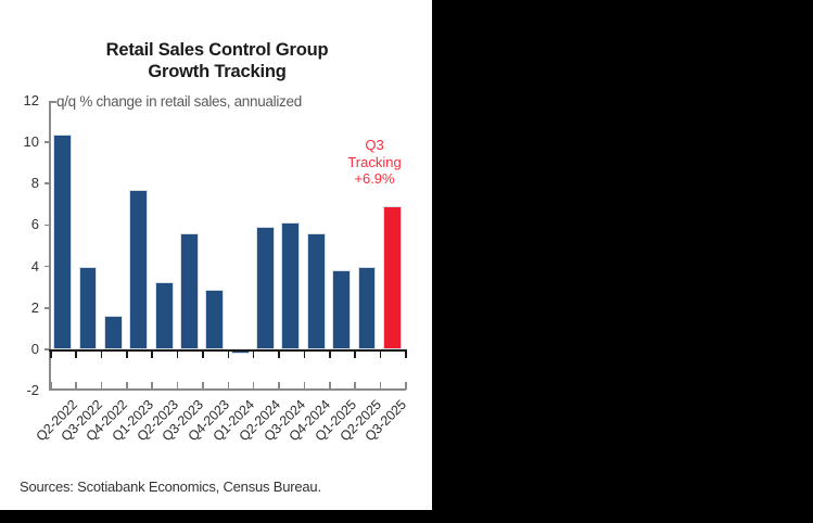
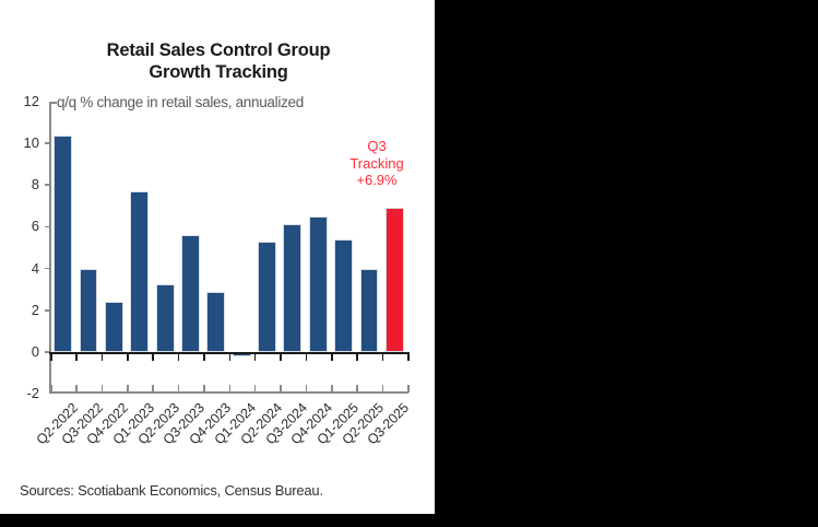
Q4-2022: 1.6 -> 2.4
Q2-2024: 5.9 -> 5.3
Q4-2024: 5.6 -> 6.5
Q1-2025: 3.8 -> 5.4
